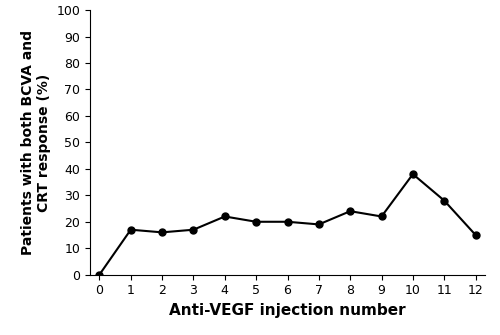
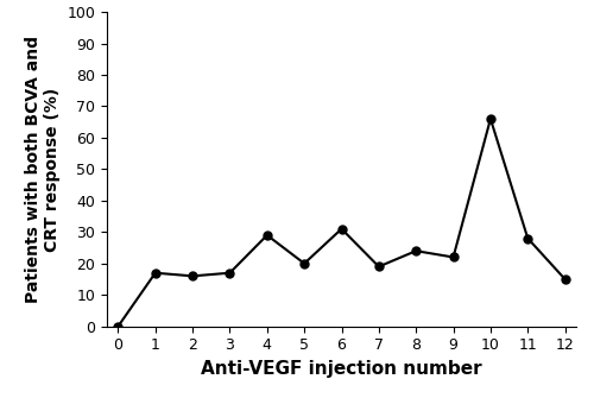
4: 22 -> 29
6: 20 -> 31
10: 38 -> 66
